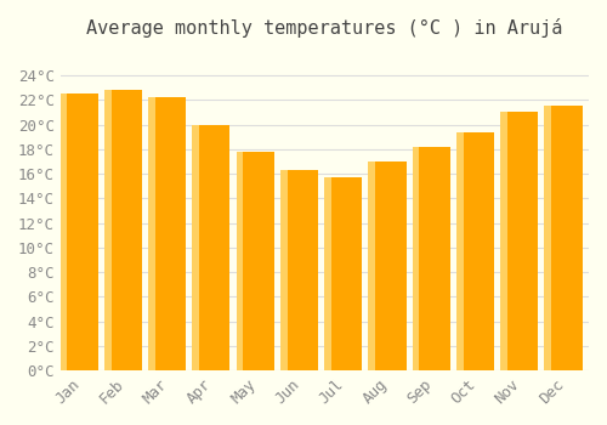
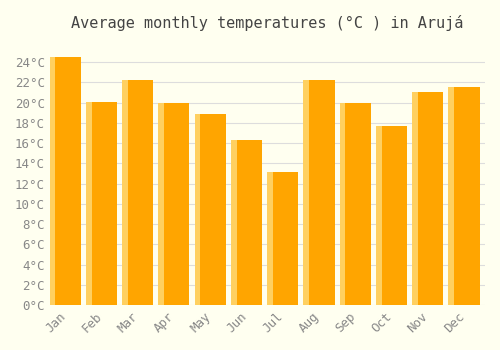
Jan: 22.5°C -> 24.5°C
Feb: 22.8°C -> 20.1°C
May: 17.8°C -> 18.9°C
Jul: 15.7°C -> 13.1°C
Aug: 17.0°C -> 22.2°C
Sep: 18.2°C -> 20.0°C
Oct: 19.4°C -> 17.7°C
